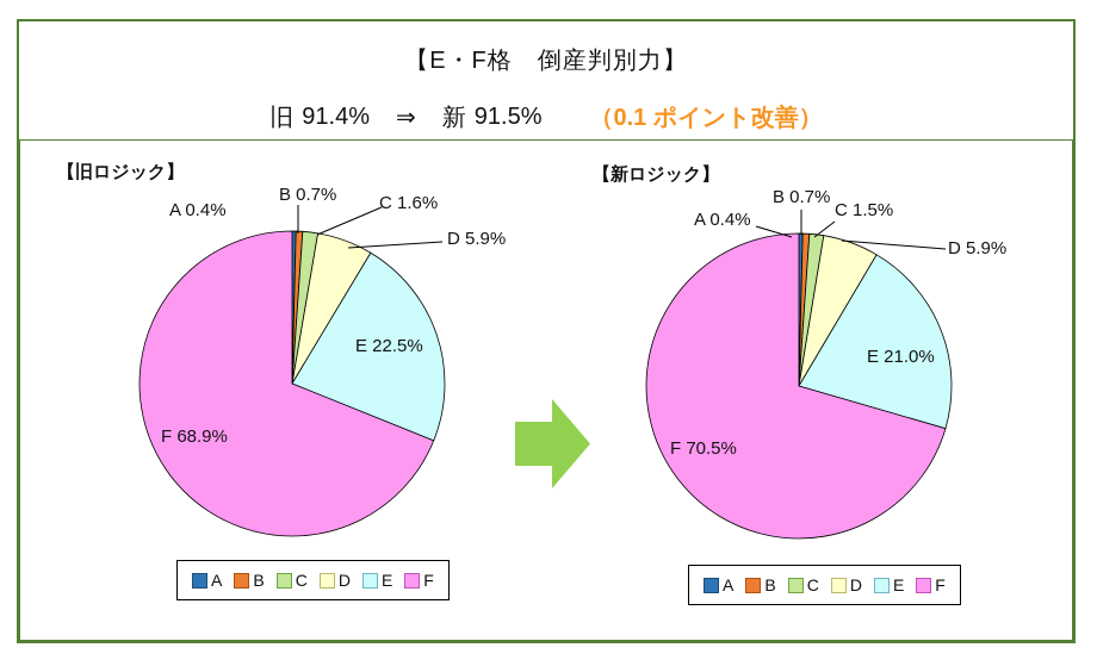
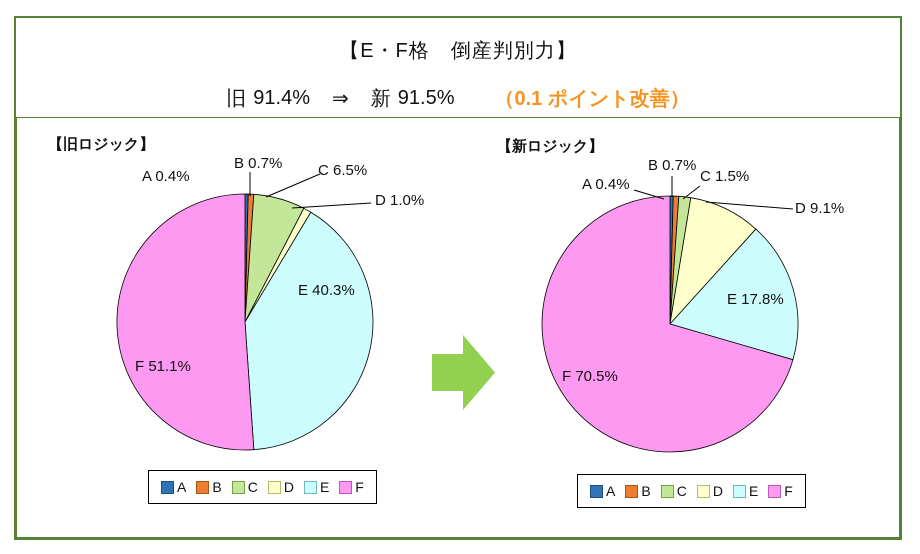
【旧ロジック】/C: 1.6% -> 6.5%
【旧ロジック】/D: 5.9% -> 1.0%
【旧ロジック】/E: 22.5% -> 40.3%
【旧ロジック】/F: 68.9% -> 51.1%
【新ロジック】/D: 5.9% -> 9.1%
【新ロジック】/E: 21.0% -> 17.8%
